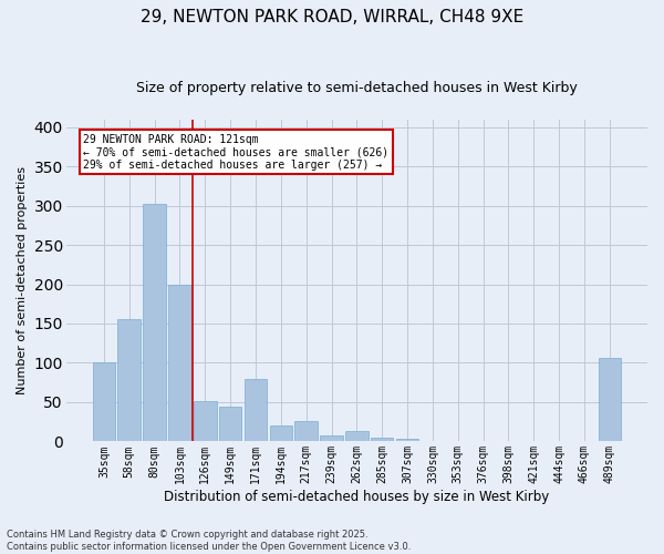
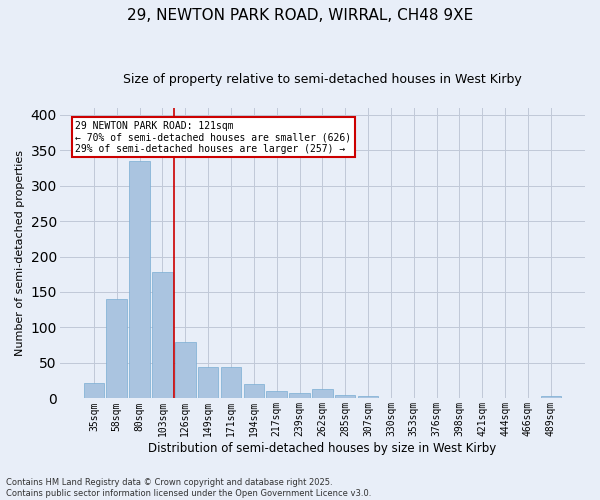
35sqm: 100 -> 22
58sqm: 156 -> 140
80sqm: 302 -> 335
103sqm: 200 -> 178
126sqm: 52 -> 80
171sqm: 80 -> 44
217sqm: 26 -> 11
489sqm: 106 -> 4
